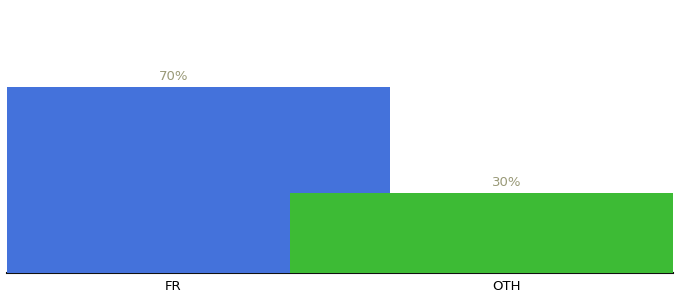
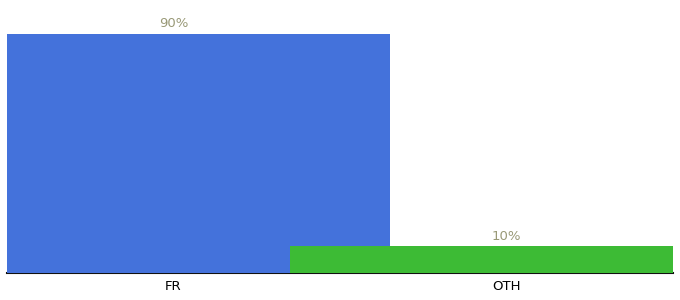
FR: 70% -> 90%
OTH: 30% -> 10%
